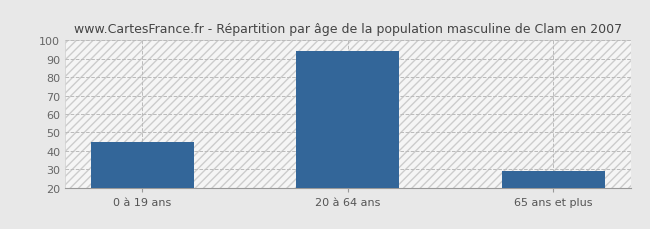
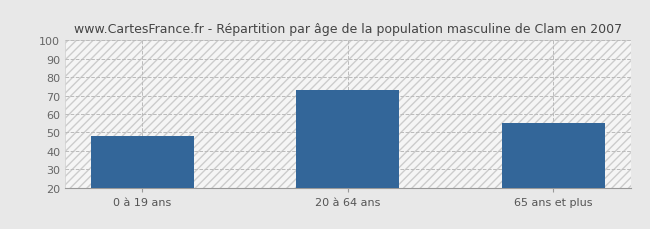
0 à 19 ans: 45 -> 48
20 à 64 ans: 94 -> 73
65 ans et plus: 29 -> 55
